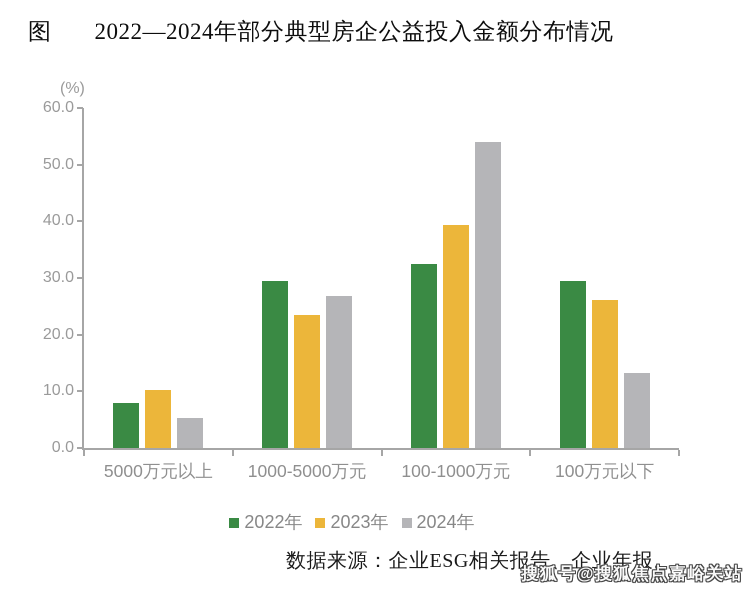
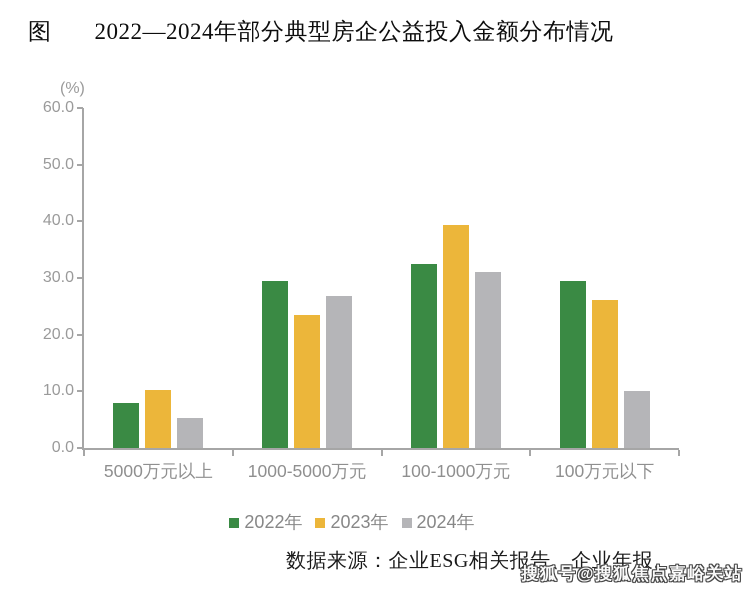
2024年/100-1000万元: 54 -> 31
2024年/100万元以下: 13 -> 10
